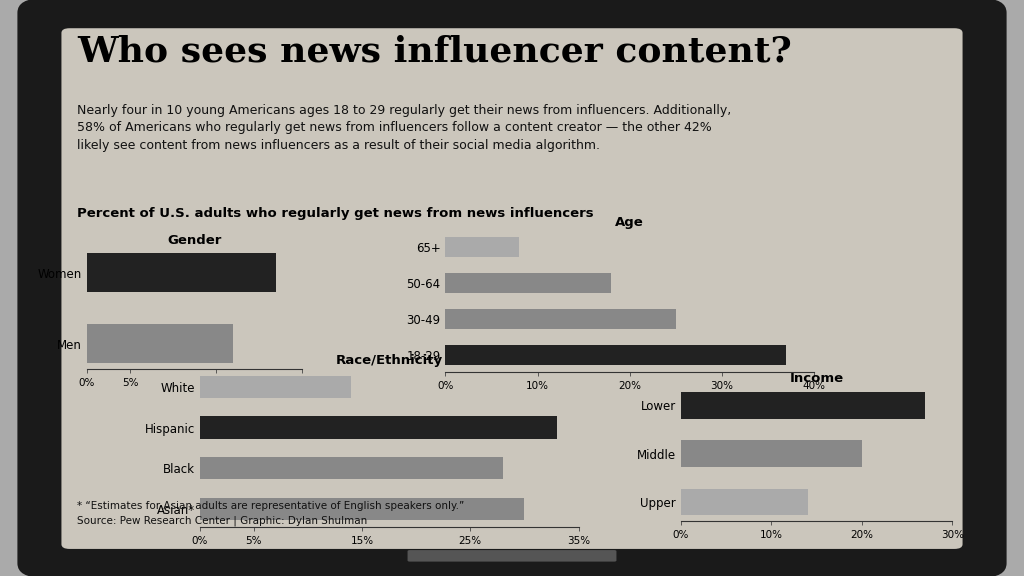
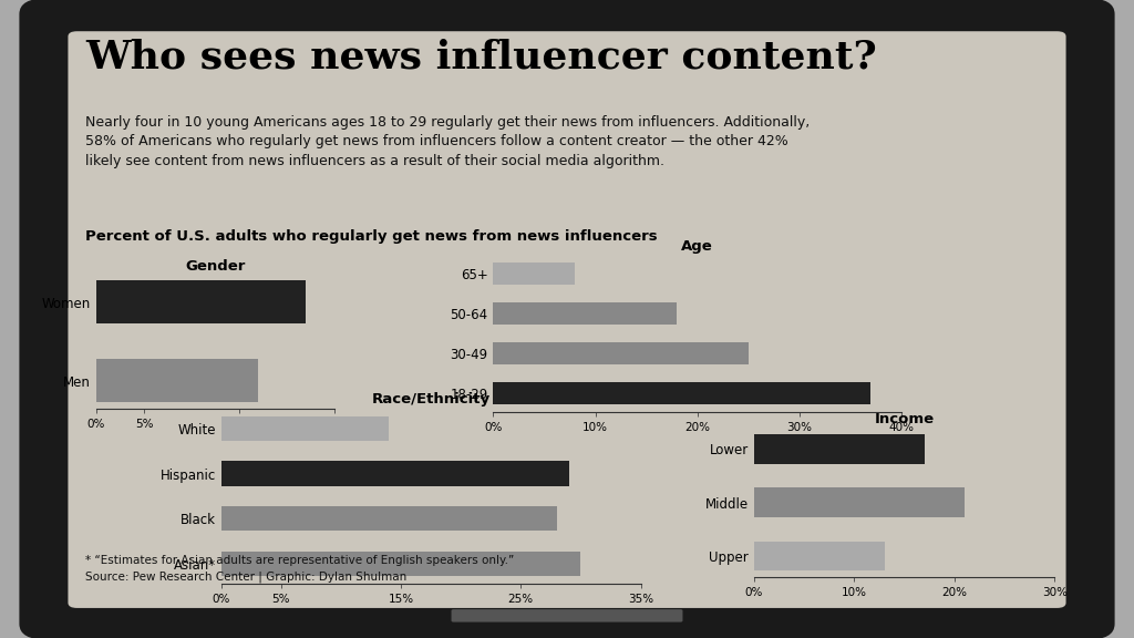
Hispanic: 33% -> 29%
Income/Lower: 27% -> 17%
Income/Middle: 20% -> 21%
Income/Upper: 14% -> 13%
